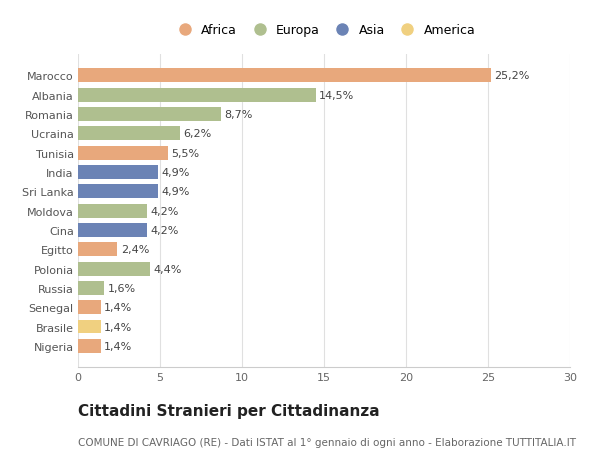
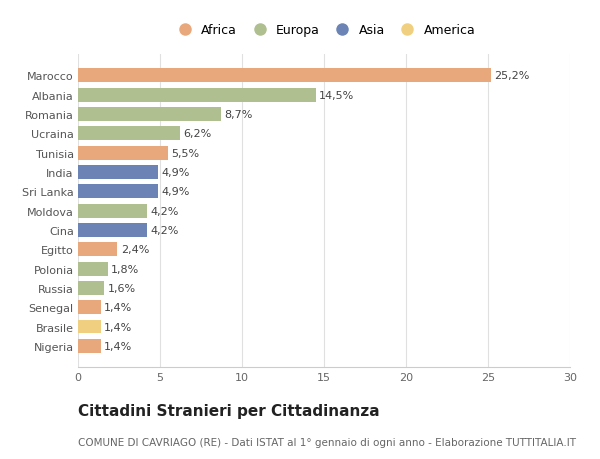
Polonia: 4,4% -> 1,8%
